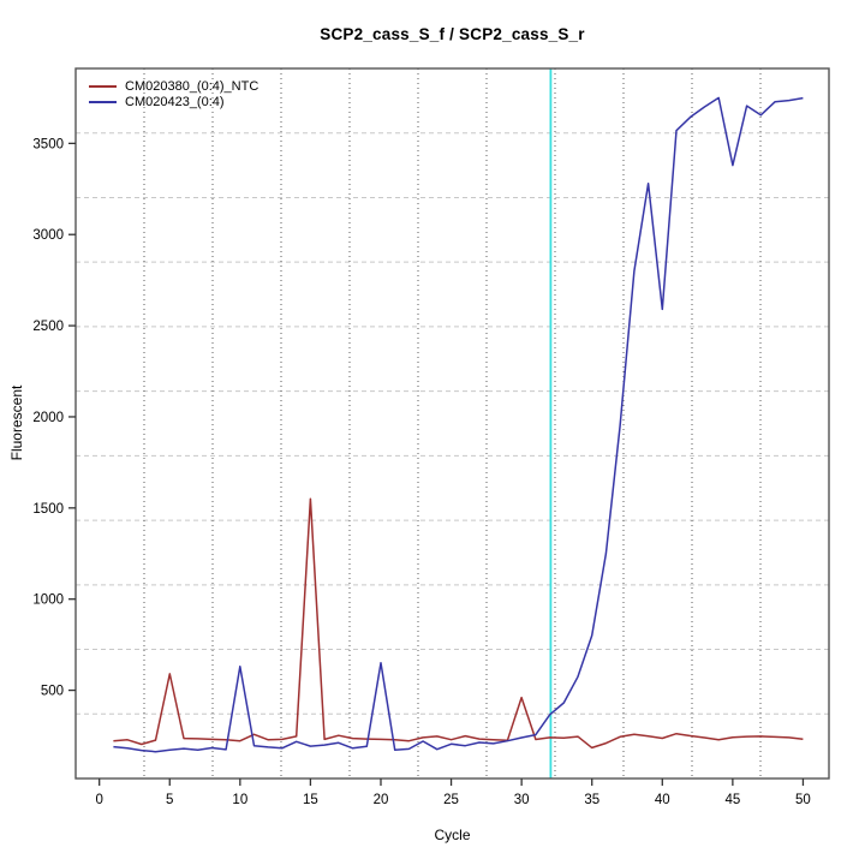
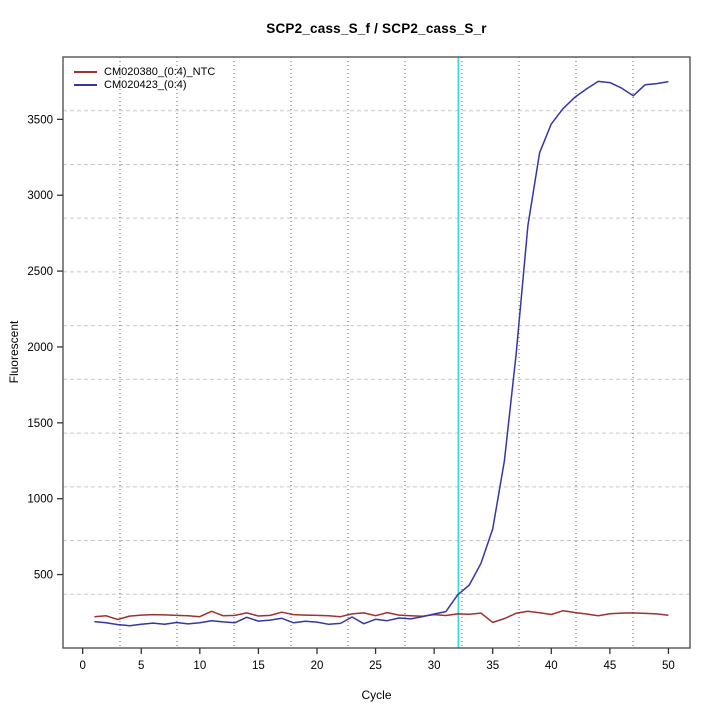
CM020380_(0:4)_NTC/5: 590 -> 230
CM020423_(0:4)/10: 630 -> 180
CM020380_(0:4)_NTC/15: 1550 -> 230
CM020423_(0:4)/20: 650 -> 190
CM020380_(0:4)_NTC/30: 460 -> 240
CM020423_(0:4)/40: 2590 -> 3470
CM020423_(0:4)/45: 3380 -> 3740
